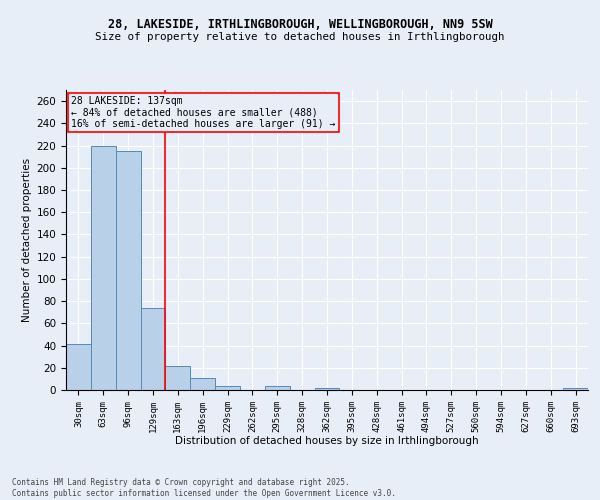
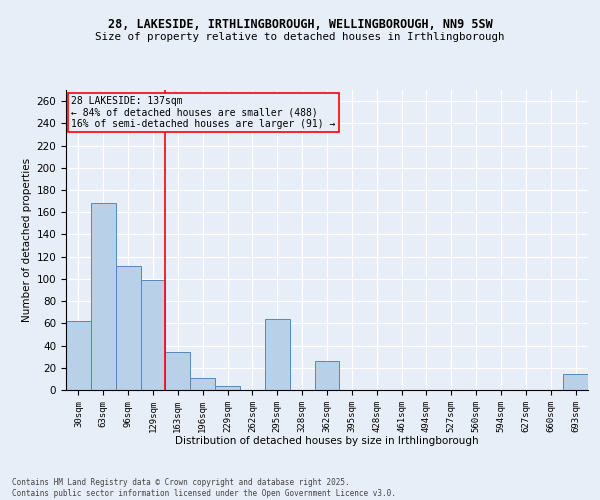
30sqm: 41 -> 62
63sqm: 220 -> 168
96sqm: 215 -> 112
129sqm: 74 -> 99
163sqm: 22 -> 34
295sqm: 4 -> 64
362sqm: 2 -> 26
693sqm: 2 -> 14
